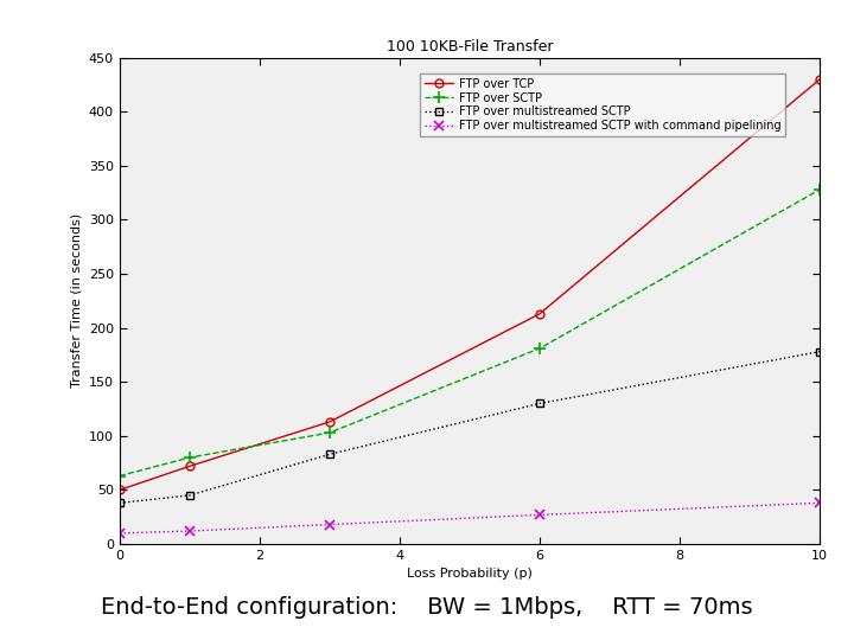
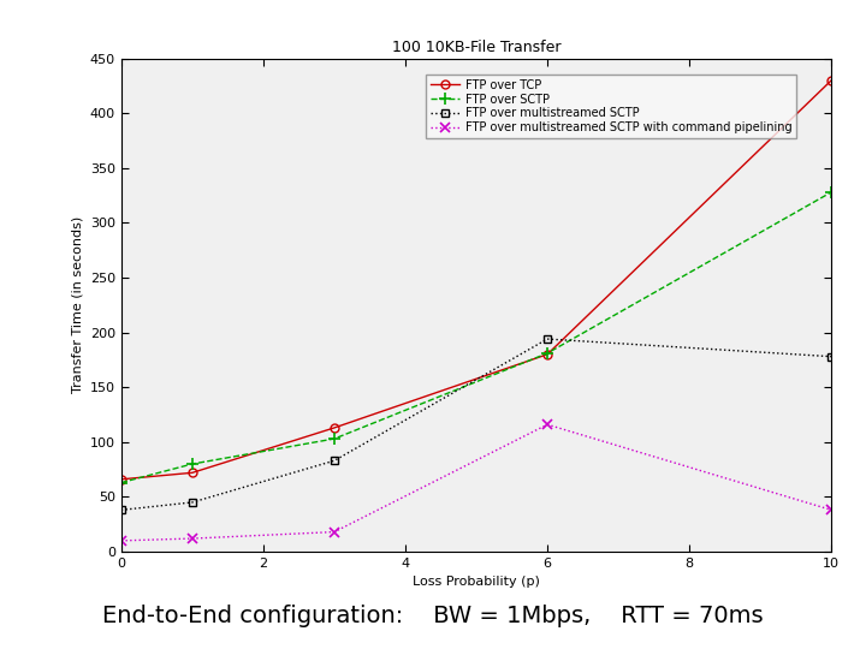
FTP over TCP/0: 50 -> 66
FTP over TCP/6: 213 -> 180
FTP over multistreamed SCTP/6: 130 -> 194
FTP over multistreamed SCTP with command pipelining/6: 27 -> 116
